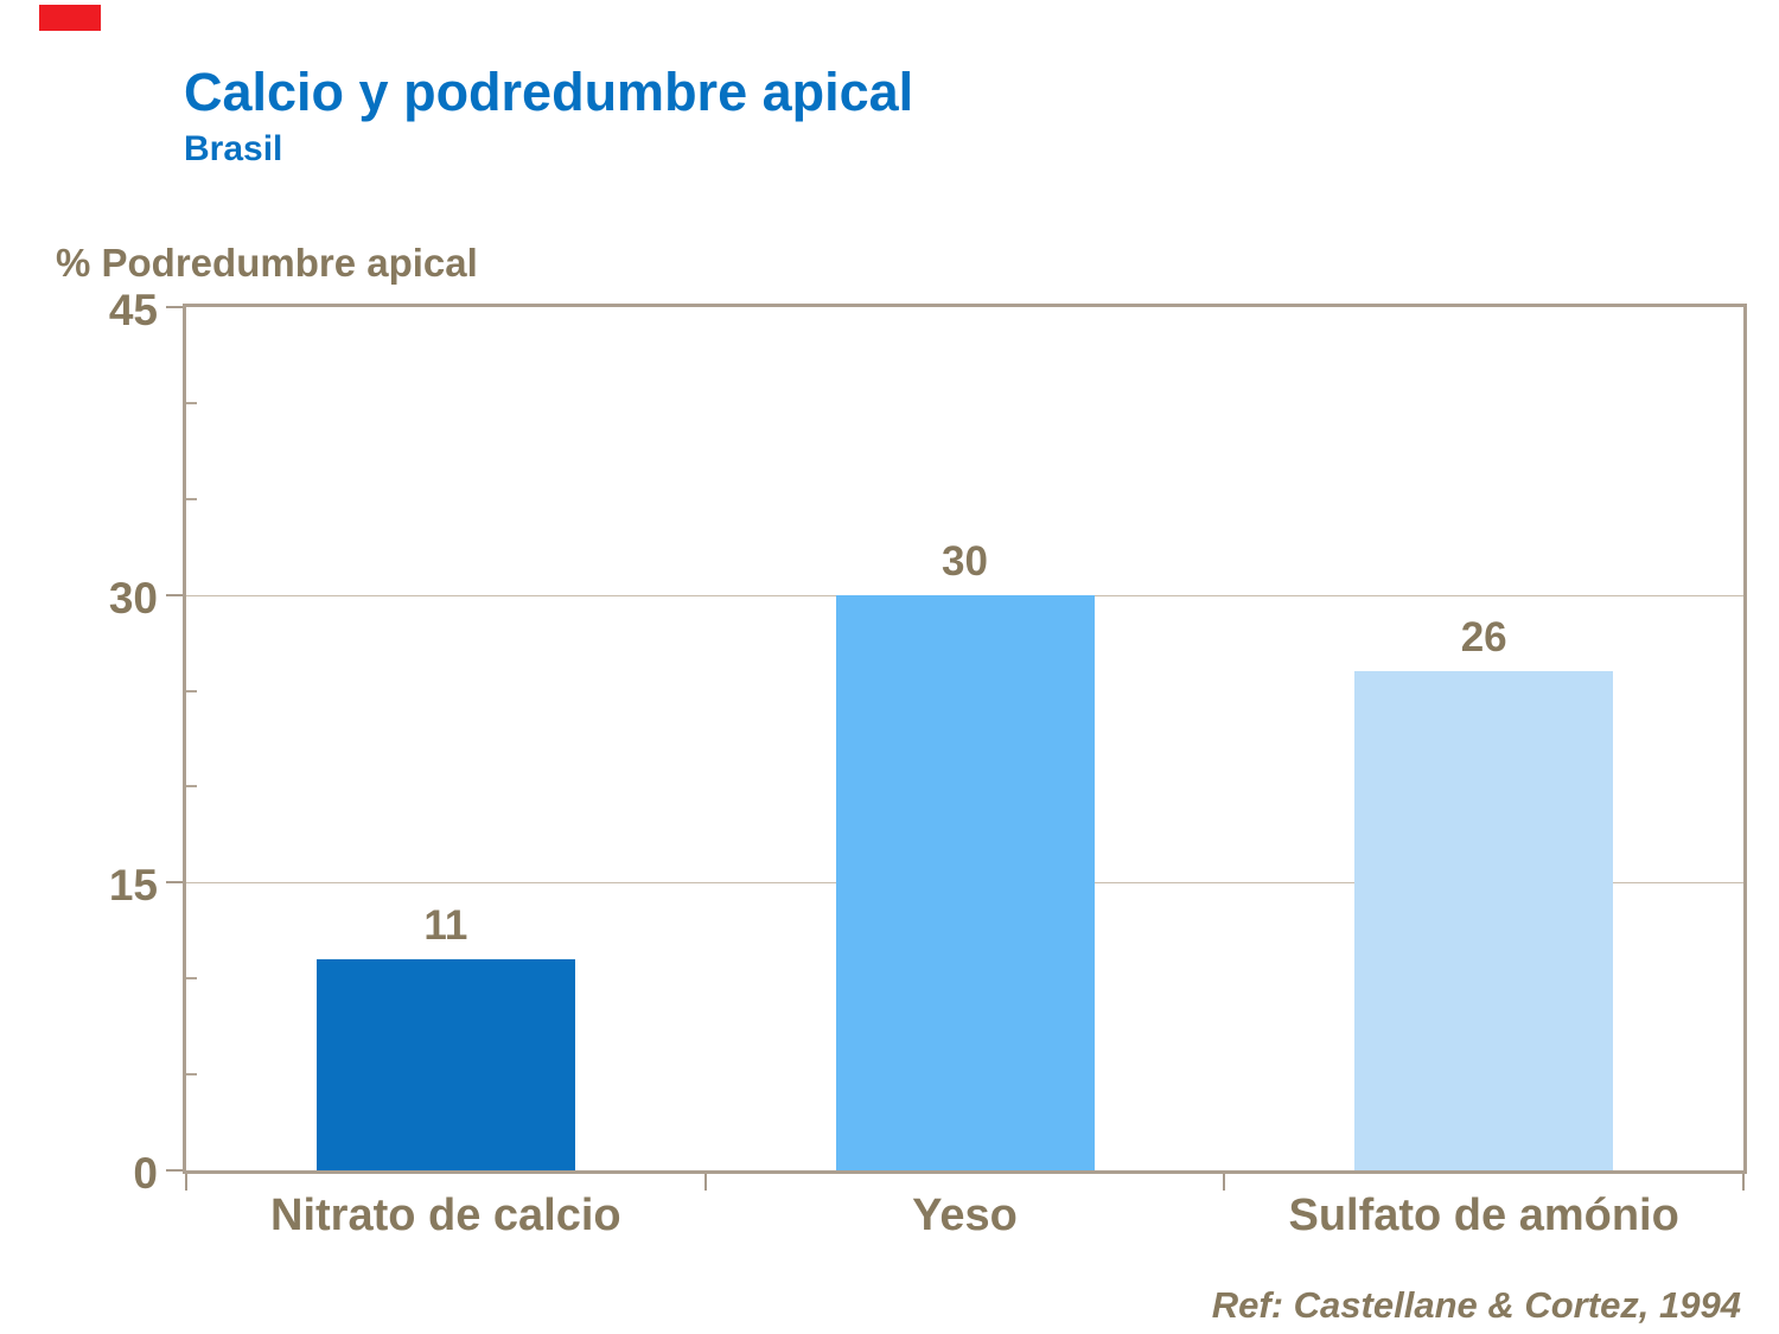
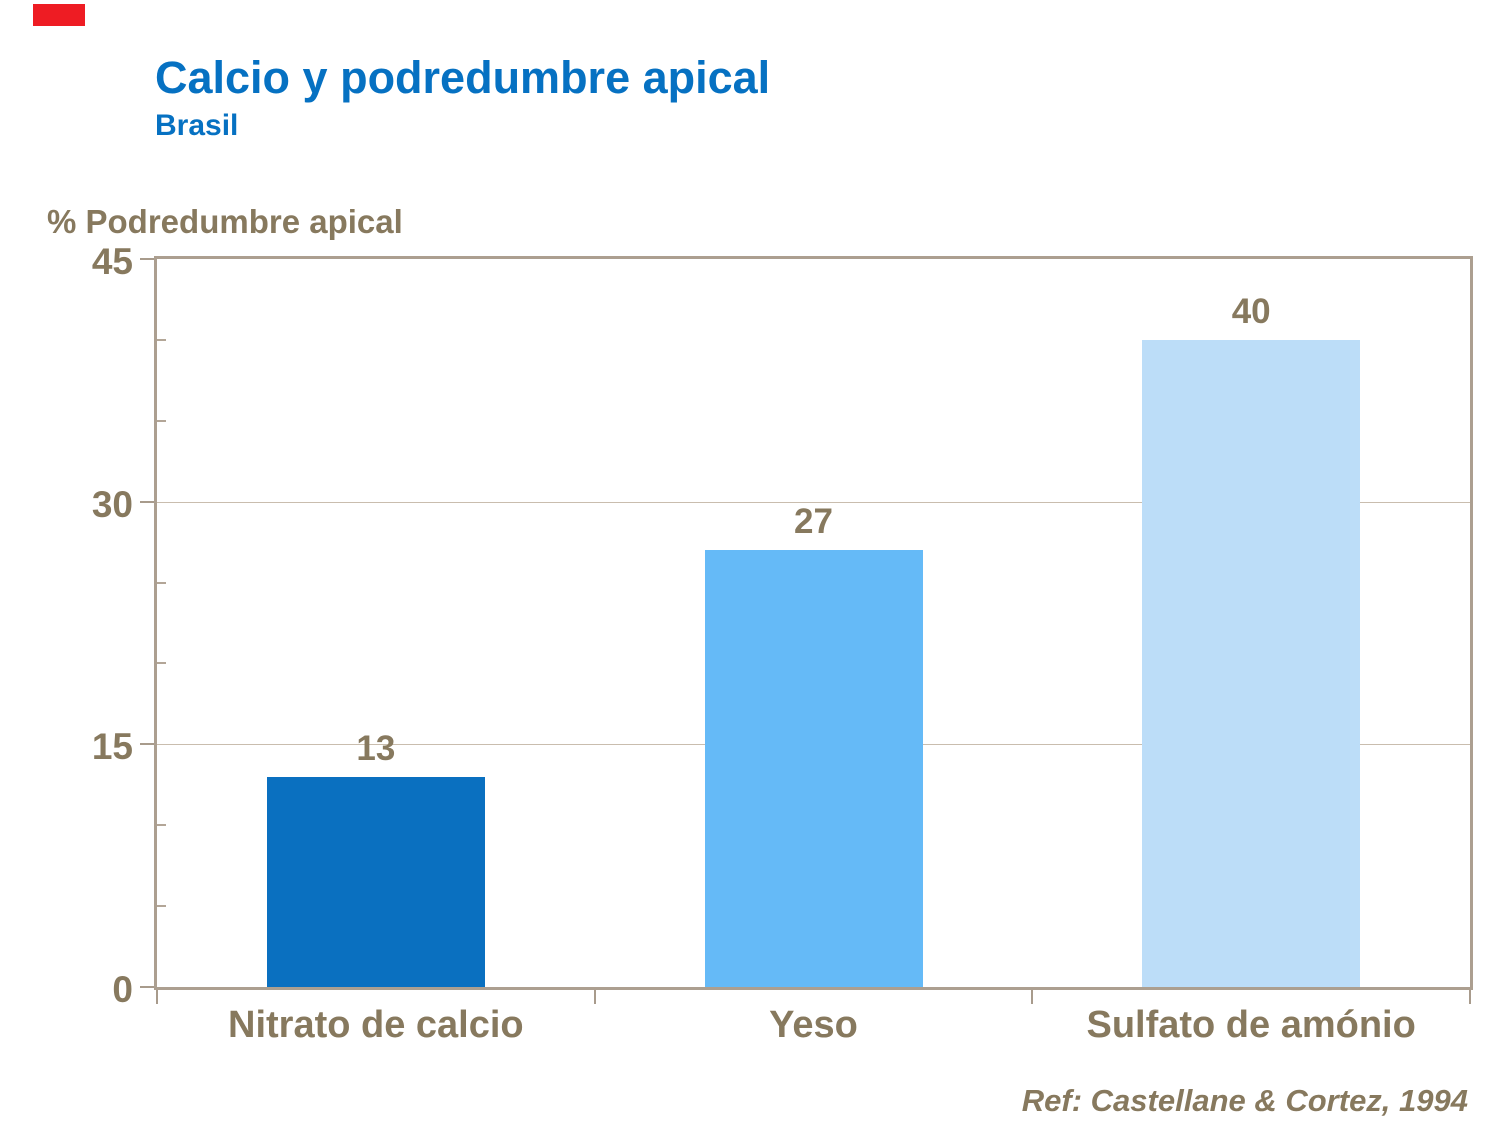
Nitrato de calcio: 11 -> 13
Yeso: 30 -> 27
Sulfato de amónio: 26 -> 40
